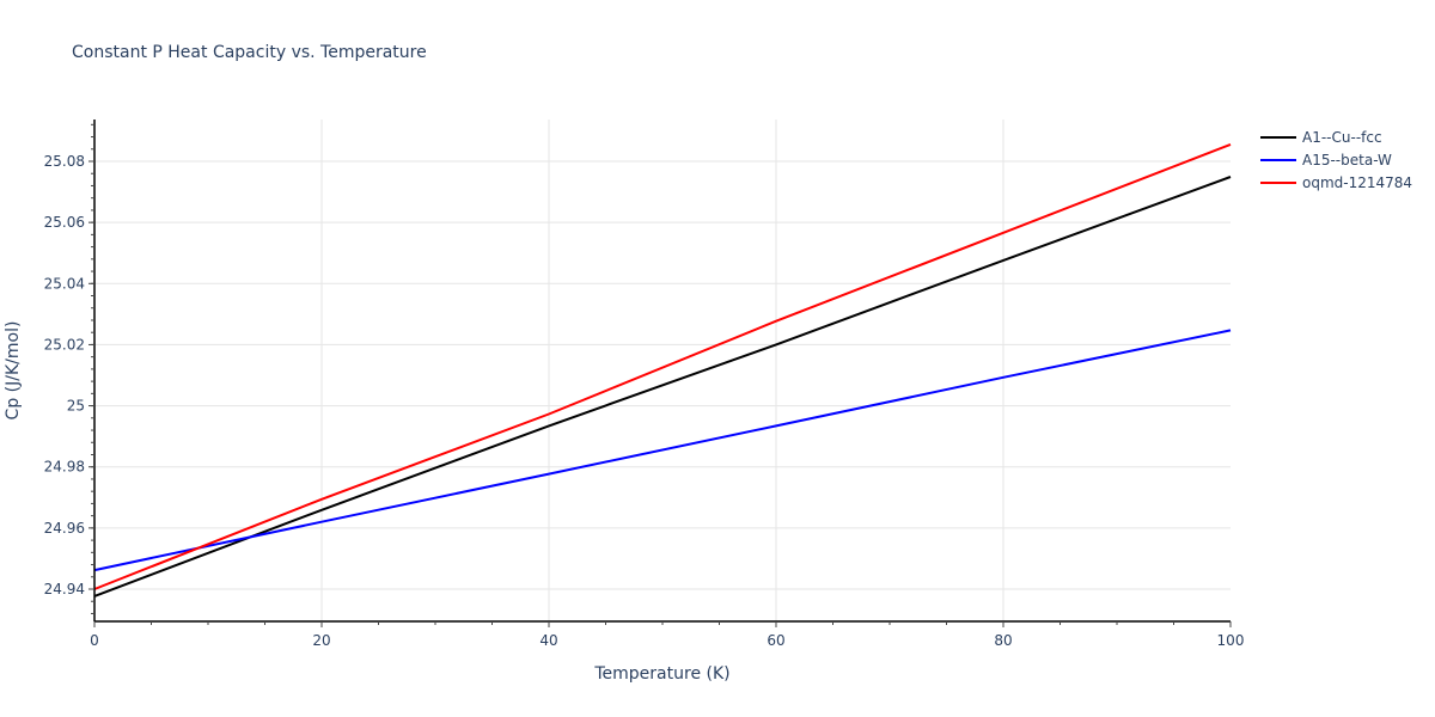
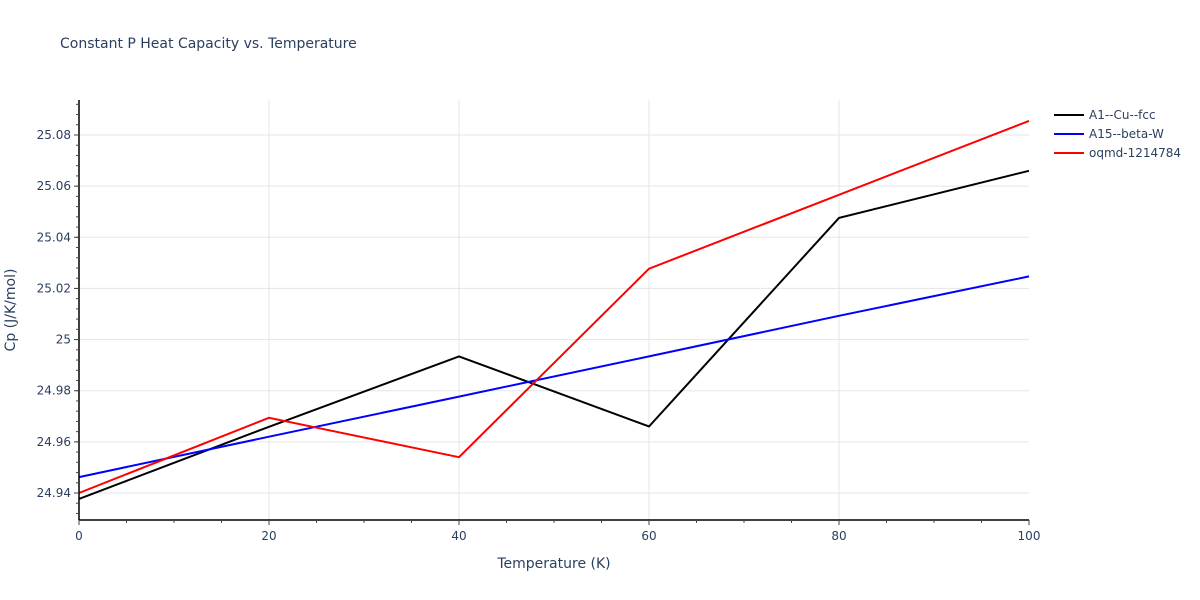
oqmd-1214784/40: 24.997 -> 24.954
A1--Cu--fcc/60: 25.020 -> 24.966
A1--Cu--fcc/100: 25.075 -> 25.066
